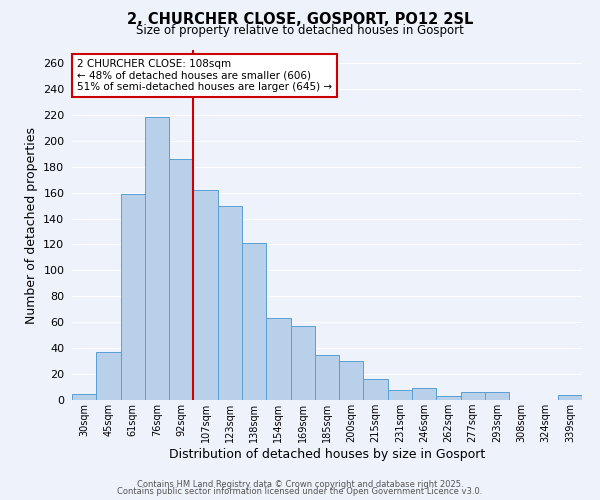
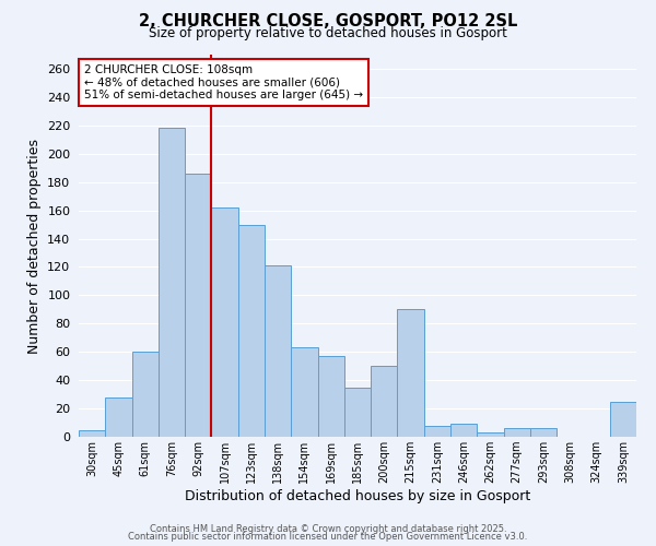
45sqm: 37 -> 28
61sqm: 159 -> 60
200sqm: 30 -> 50
215sqm: 16 -> 90
339sqm: 4 -> 25
